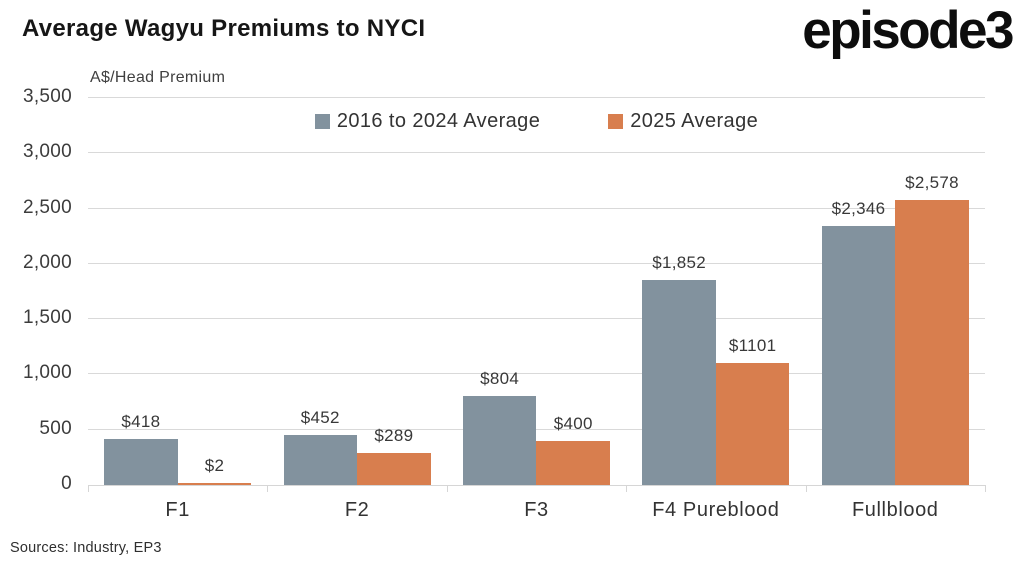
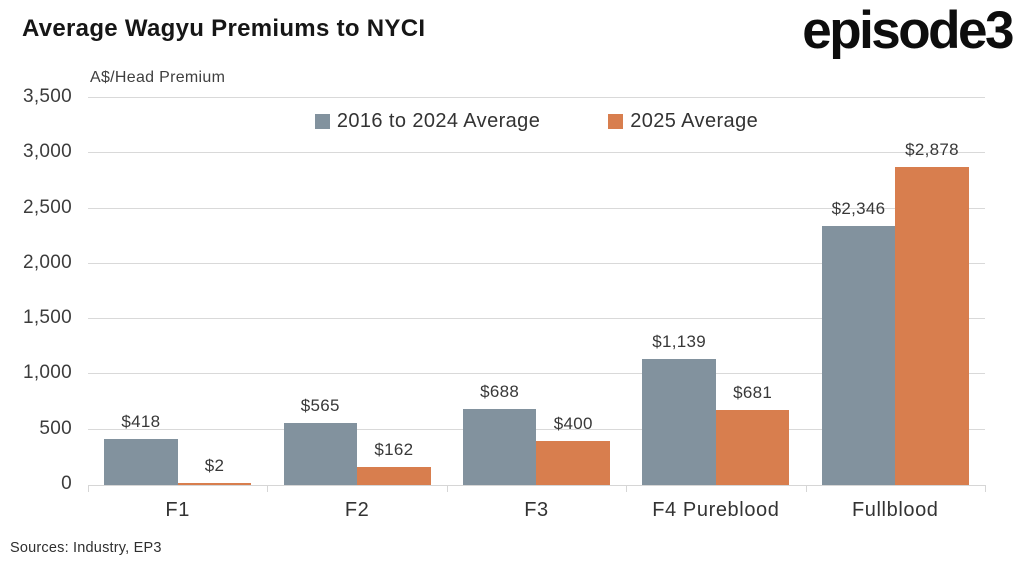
2016 to 2024 Average/F2: $452 -> $565
2025 Average/F2: $289 -> $162
2016 to 2024 Average/F3: $804 -> $688
2016 to 2024 Average/F4 Pureblood: $1,852 -> $1,139
2025 Average/F4 Pureblood: $1101 -> $681
2025 Average/Fullblood: $2,578 -> $2,878
